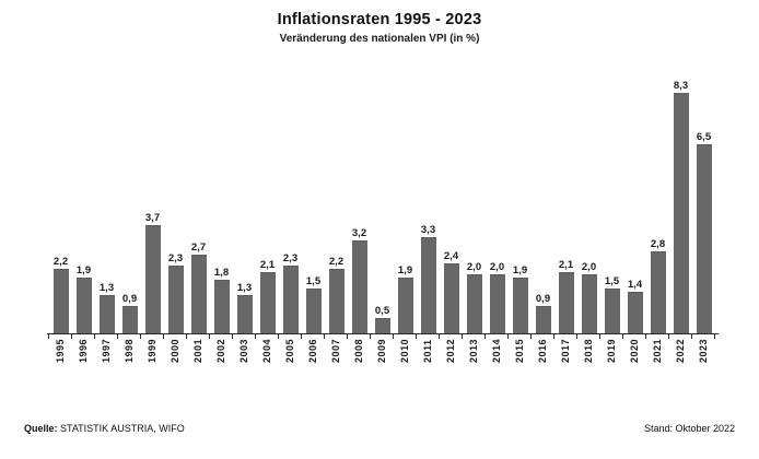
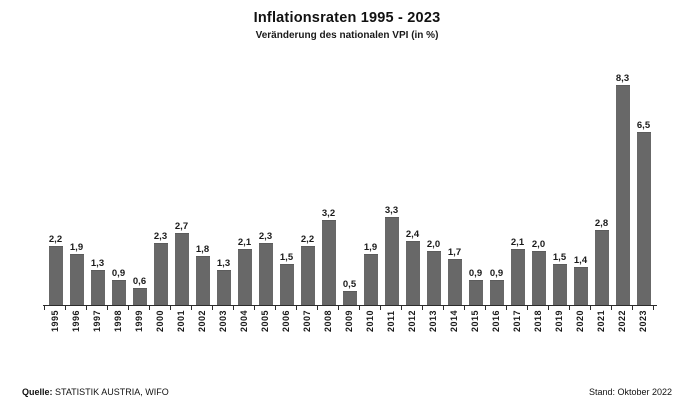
1999: 3,7 -> 0,6
2014: 2,0 -> 1,7
2015: 1,9 -> 0,9
